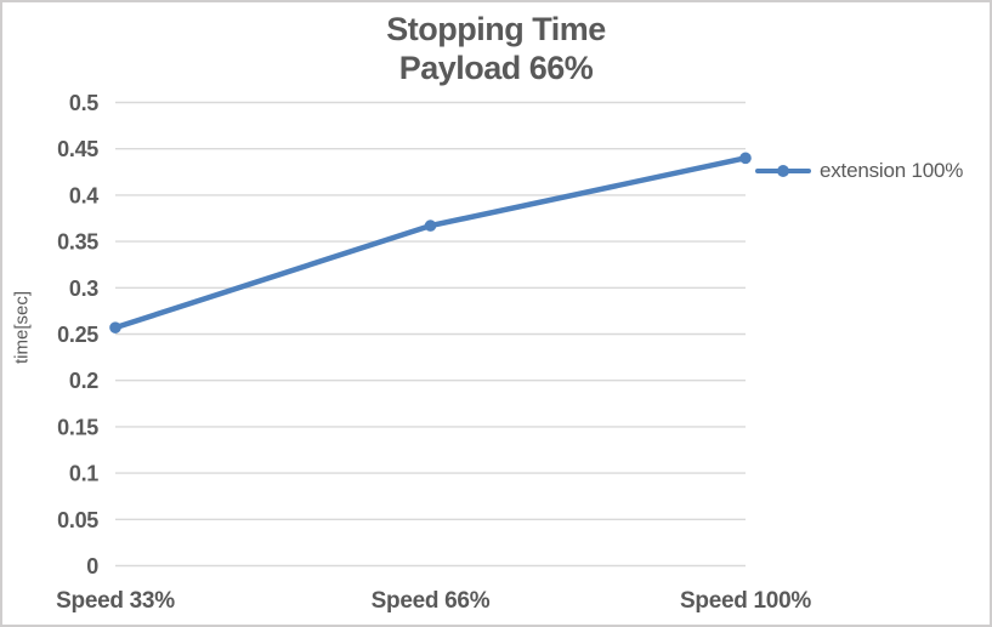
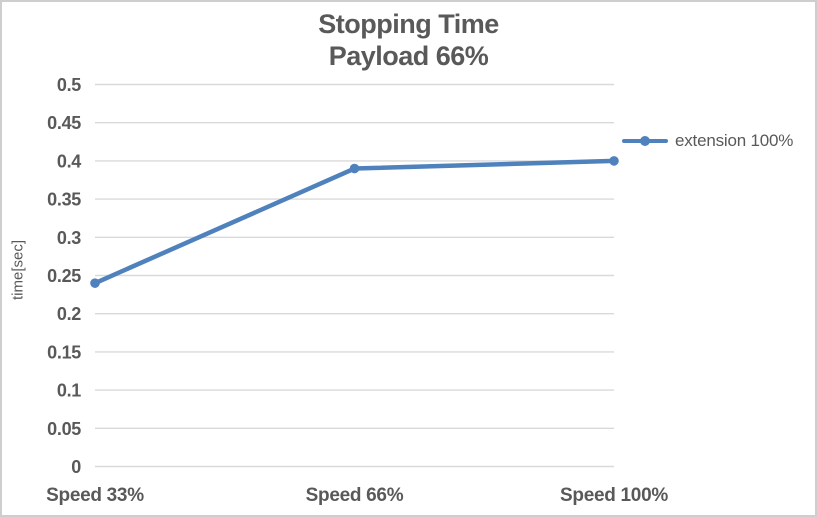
Speed 33%: 0.26 -> 0.24
Speed 66%: 0.37 -> 0.39
Speed 100%: 0.44 -> 0.40
